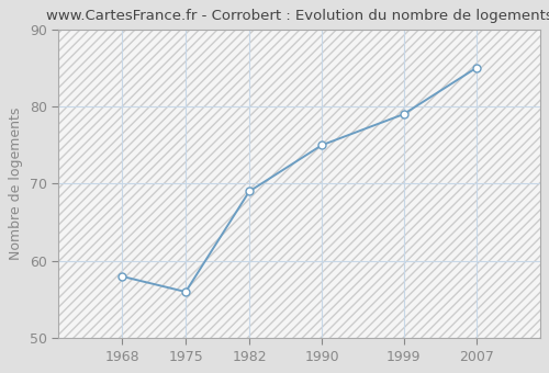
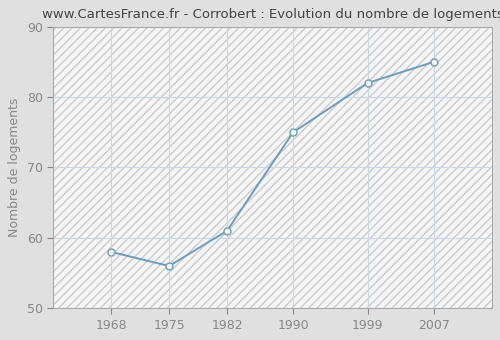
1982: 69 -> 61
1999: 79 -> 82
